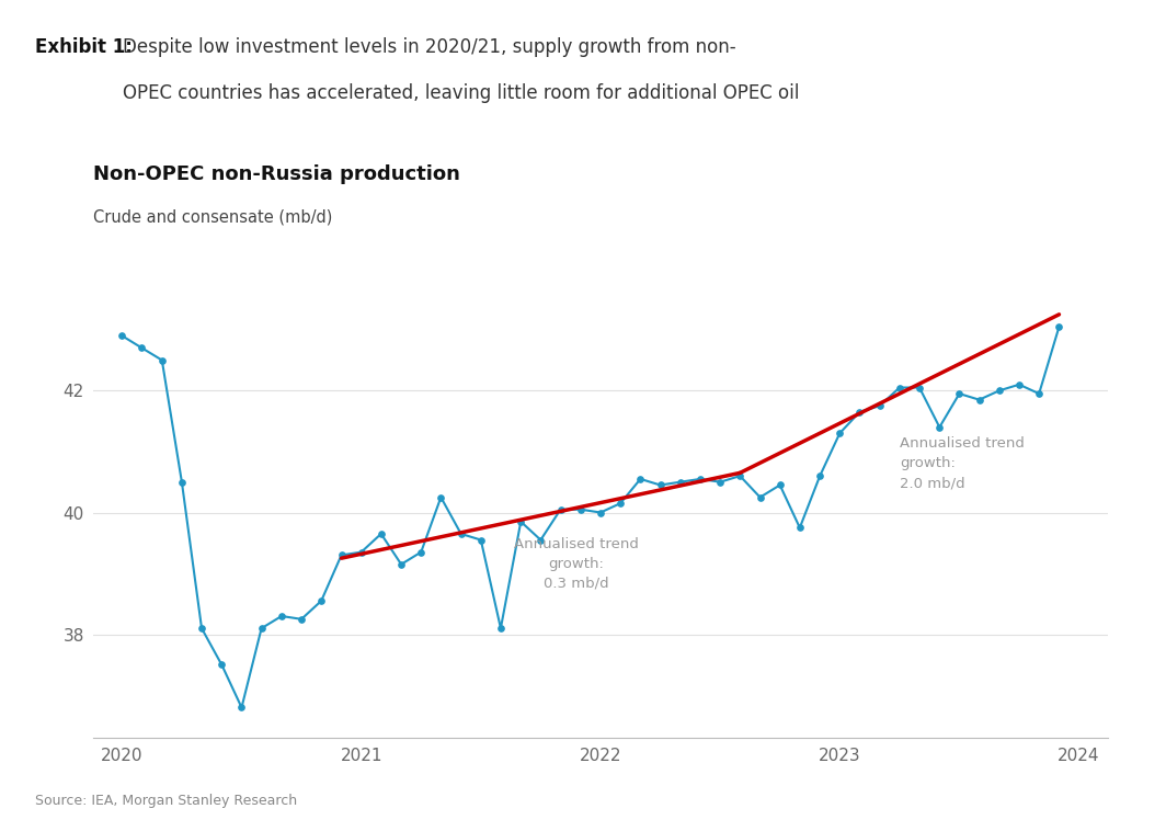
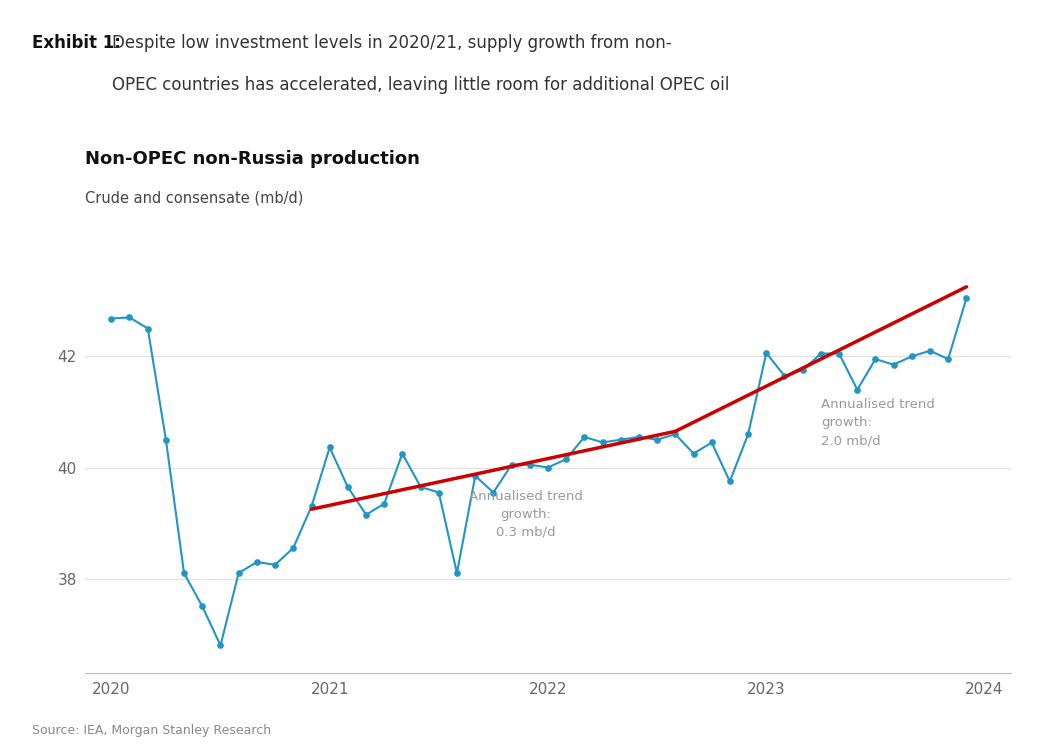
2020: 42.90 -> 42.68
2021: 39.35 -> 40.36
2023: 41.30 -> 42.06
